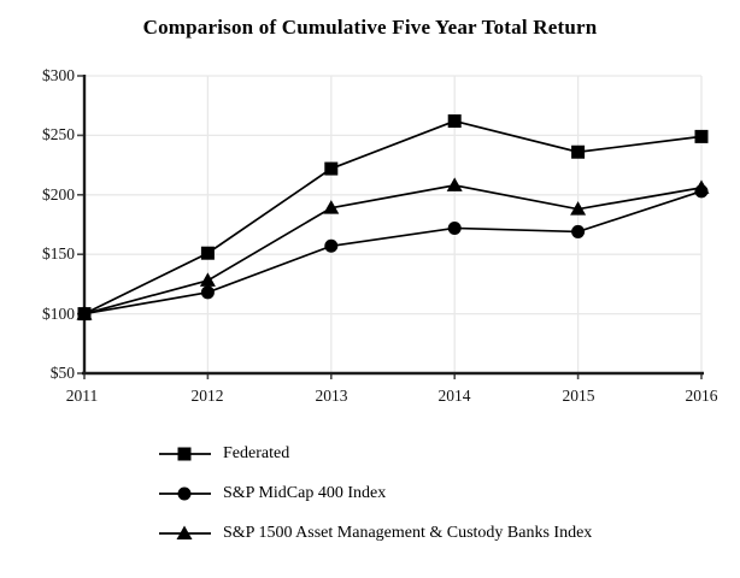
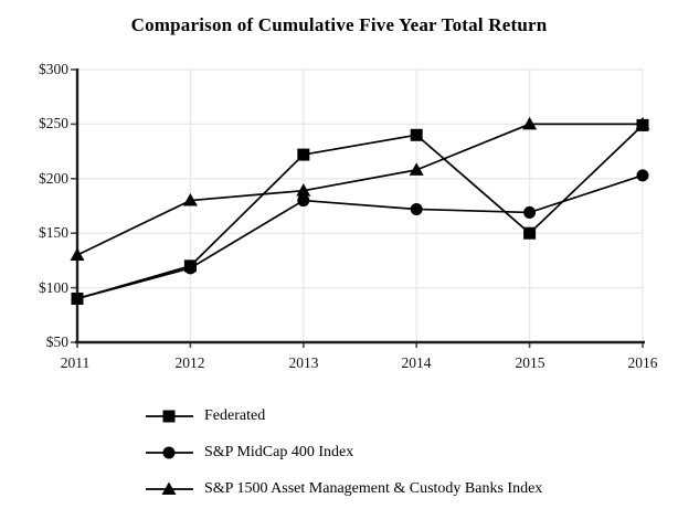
Federated/2011: $100 -> $90
S&P MidCap 400 Index/2011: $100 -> $90
S&P 1500 Asset Management & Custody Banks Index/2011: $100 -> $130
Federated/2012: $150 -> $120
S&P 1500 Asset Management & Custody Banks Index/2012: $130 -> $180
S&P MidCap 400 Index/2013: $160 -> $180
Federated/2014: $260 -> $240
Federated/2015: $240 -> $150
S&P 1500 Asset Management & Custody Banks Index/2015: $190 -> $250
S&P 1500 Asset Management & Custody Banks Index/2016: $210 -> $250
